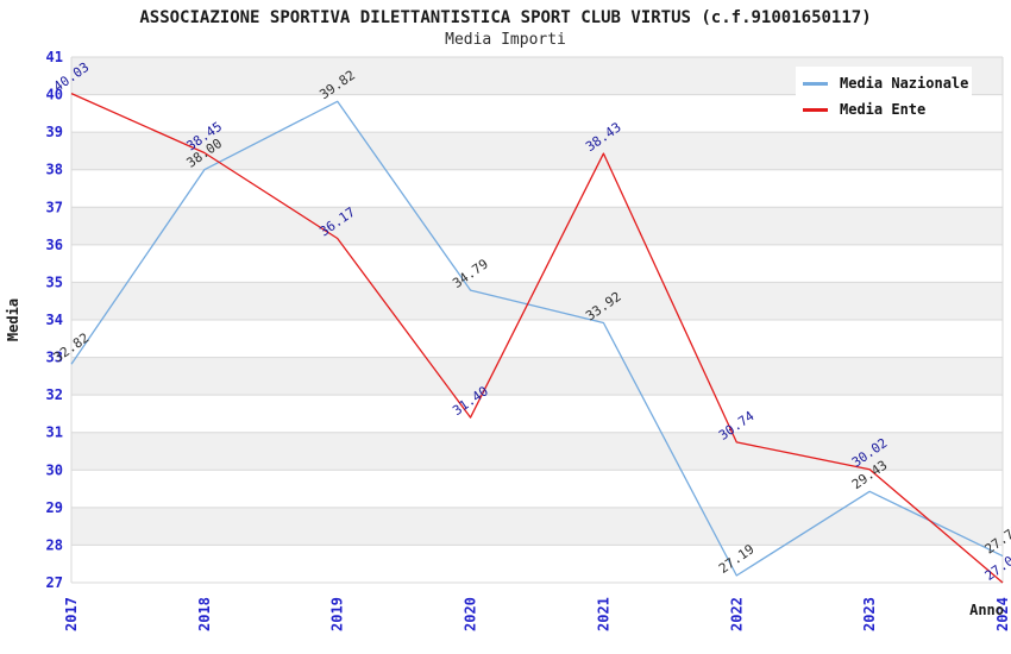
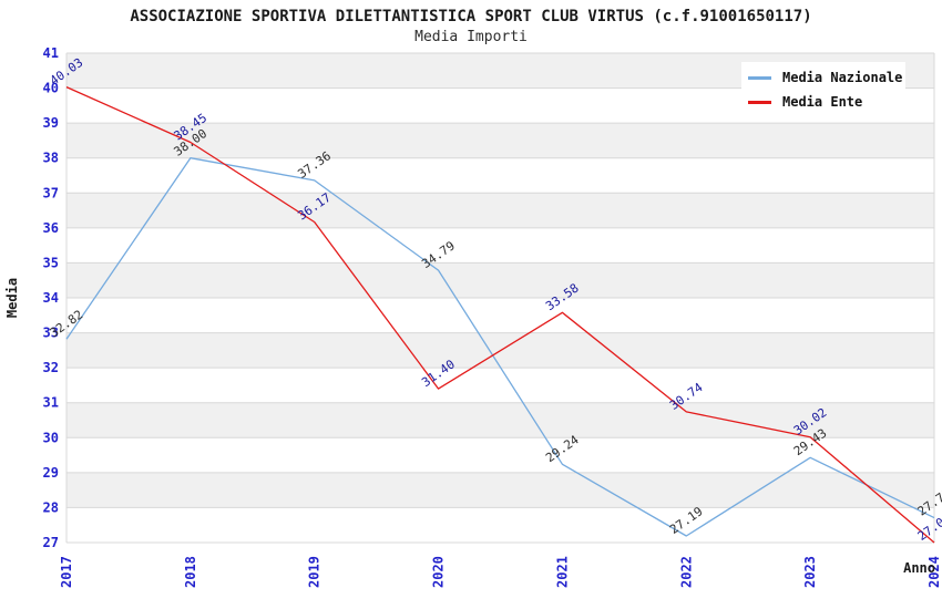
Media Nazionale/2019: 39.82 -> 37.36
Media Nazionale/2021: 33.92 -> 29.24
Media Ente/2021: 38.43 -> 33.58
